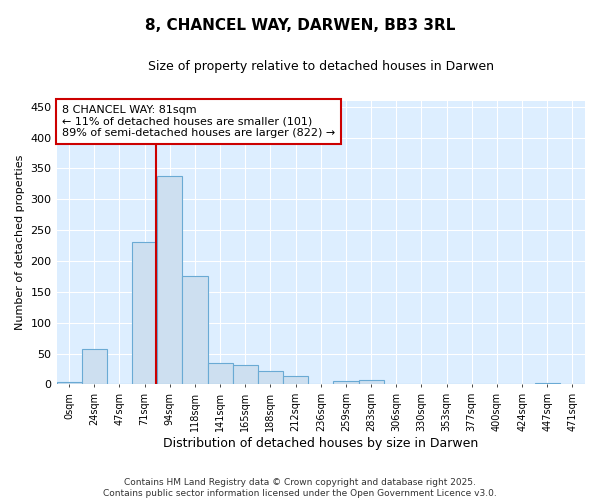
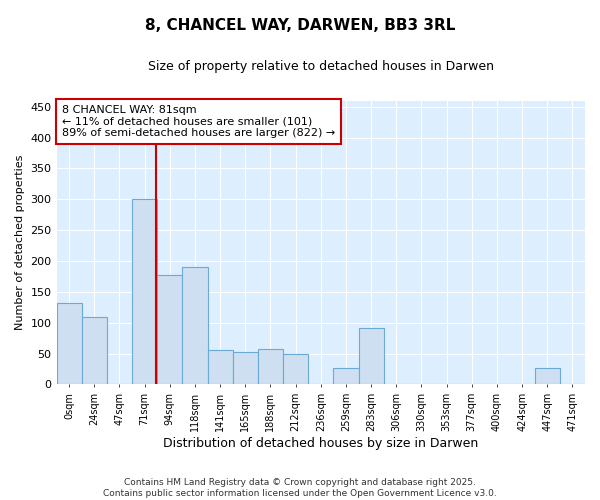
0sqm: 4 -> 132
24sqm: 57 -> 110
71sqm: 231 -> 300
94sqm: 337 -> 178
118sqm: 176 -> 190
141sqm: 35 -> 56
165sqm: 32 -> 52
188sqm: 22 -> 58
212sqm: 14 -> 50
259sqm: 6 -> 26
283sqm: 7 -> 92
447sqm: 2 -> 26
